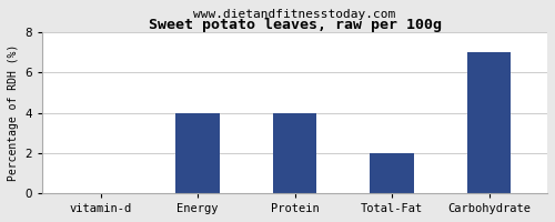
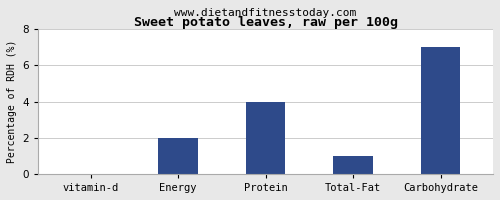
Energy: 4 -> 2
Total-Fat: 2 -> 1
